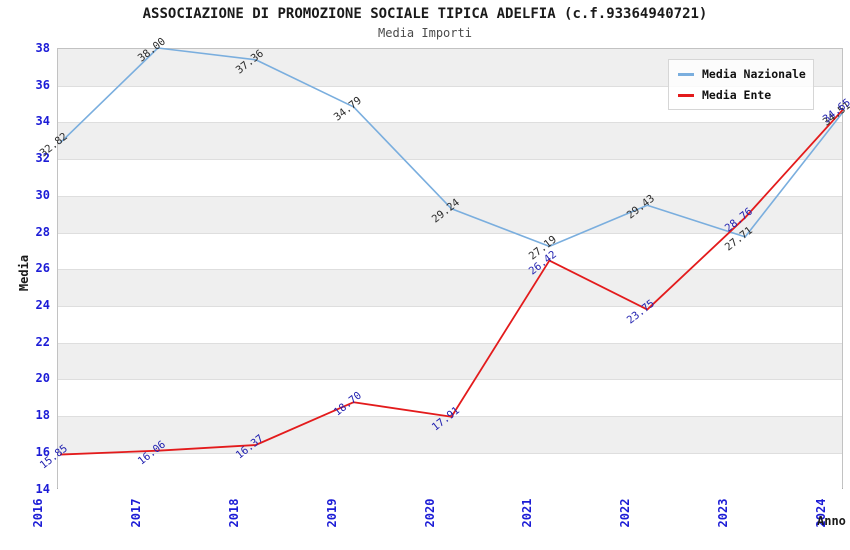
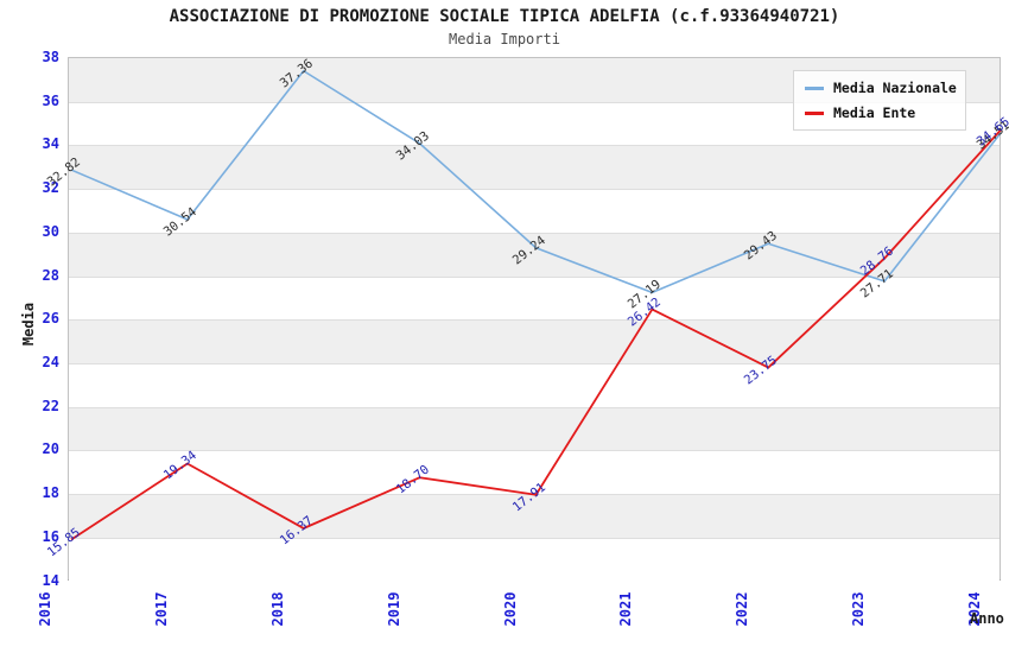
Media Nazionale/2017: 38.00 -> 30.54
Media Ente/2017: 16.06 -> 19.34
Media Nazionale/2019: 34.79 -> 34.03
